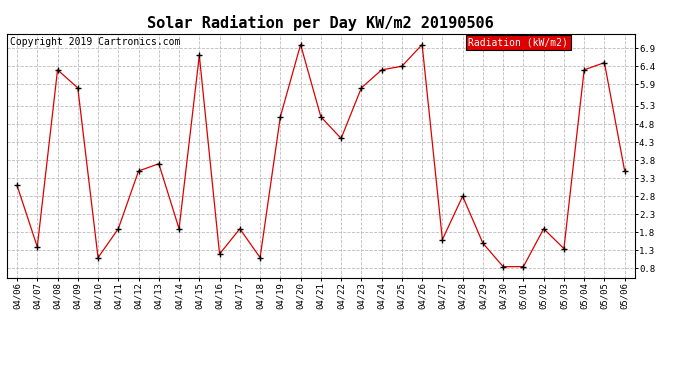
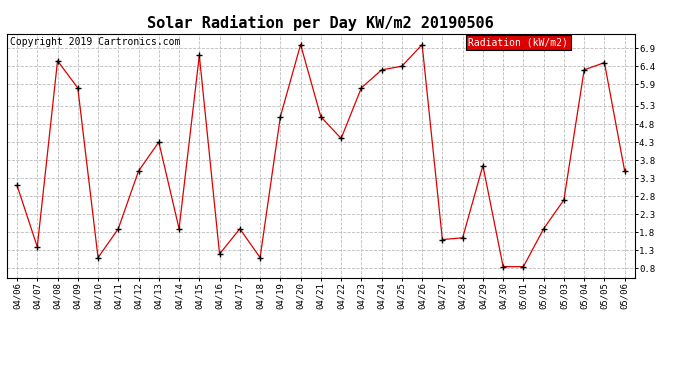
04/08: 6.30 -> 6.55
04/13: 3.70 -> 4.30
04/28: 2.80 -> 1.65
04/29: 1.50 -> 3.65
05/03: 1.35 -> 2.70
